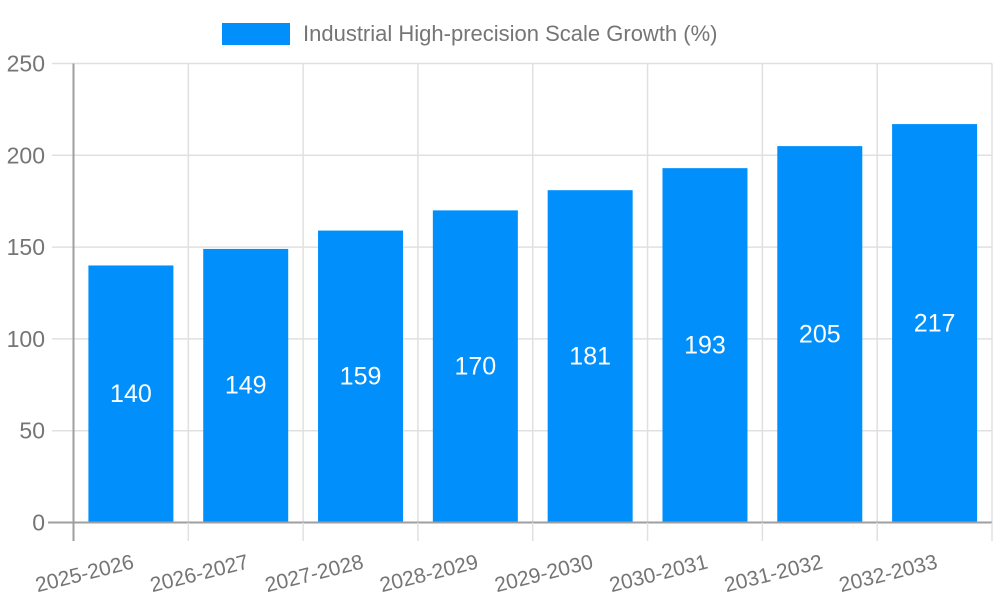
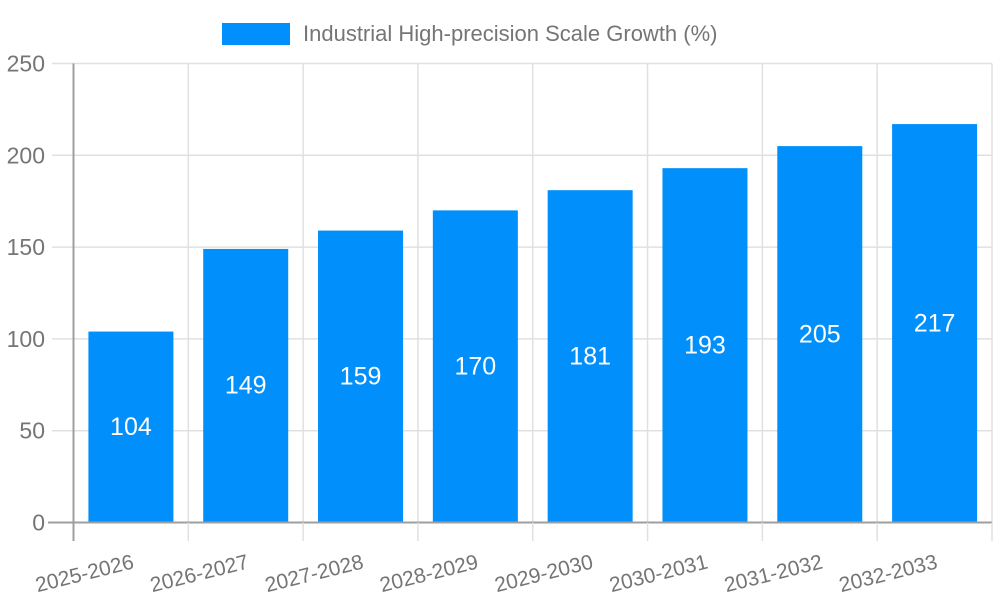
2025-2026: 140 -> 104
